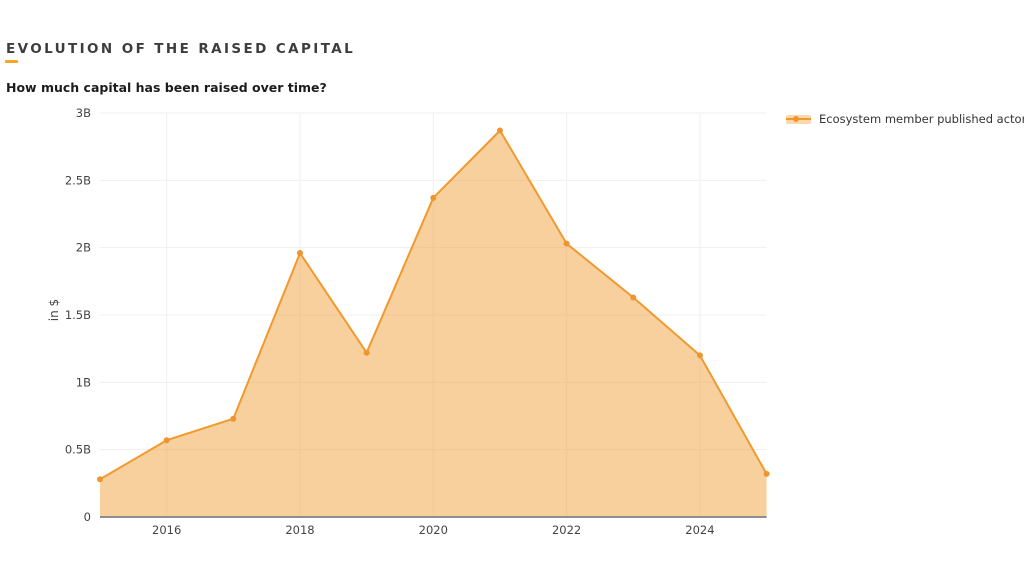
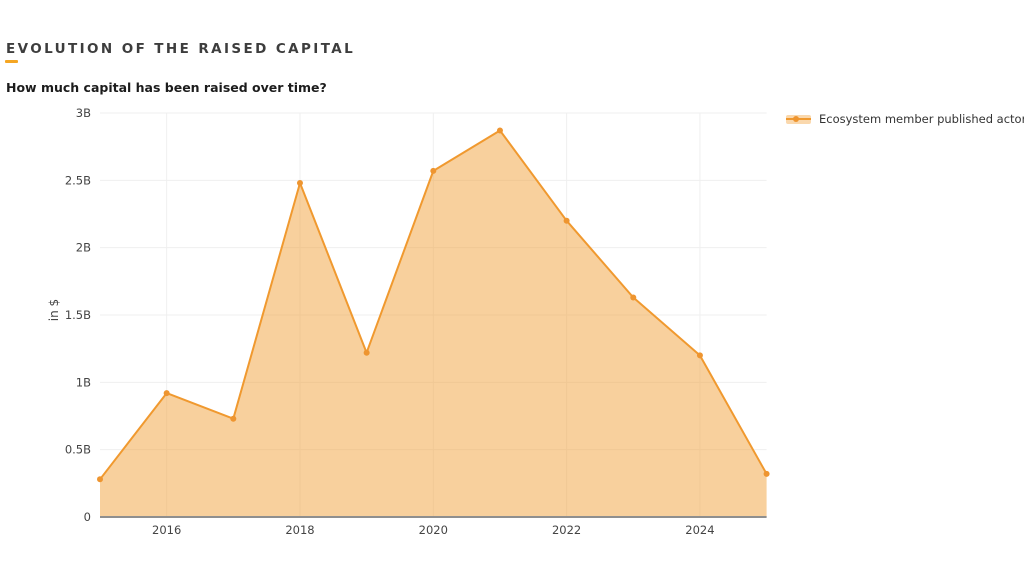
2016: 0.57B -> 0.92B
2018: 1.96B -> 2.48B
2020: 2.37B -> 2.57B
2022: 2.03B -> 2.20B
